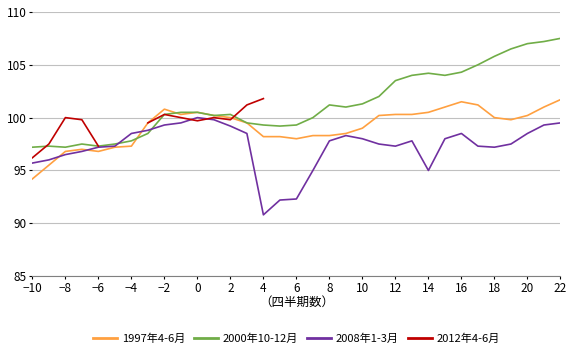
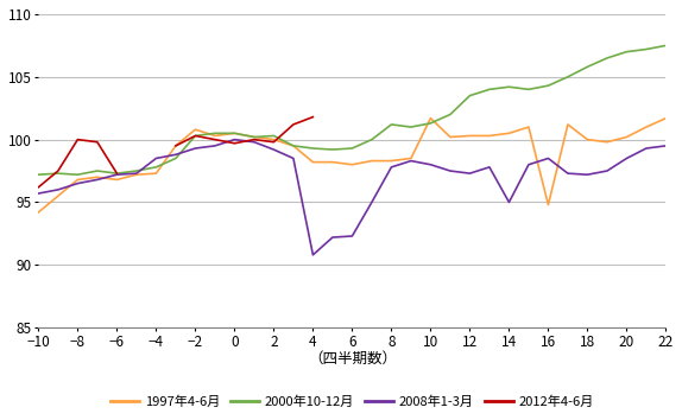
1997年4-6月/10: 99.0 -> 101.7
1997年4-6月/16: 101.5 -> 94.8
